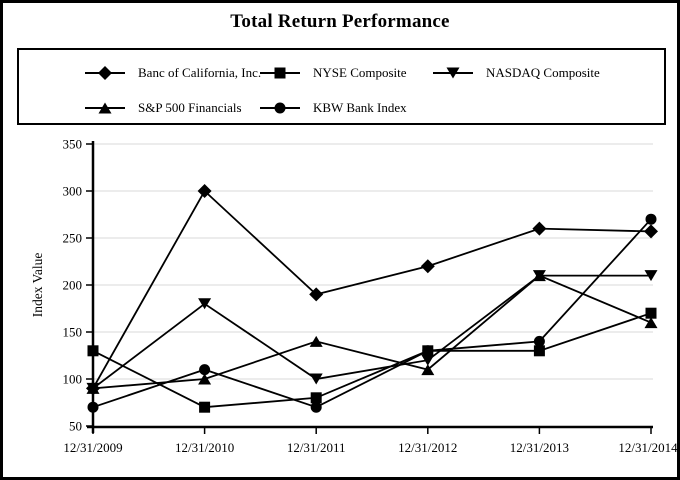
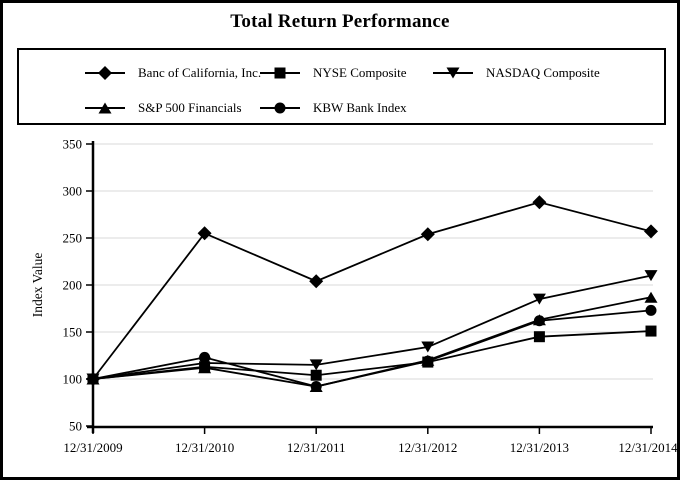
Banc of California, Inc./12/31/2009: 90 -> 100
NYSE Composite/12/31/2009: 130 -> 100
NASDAQ Composite/12/31/2009: 90 -> 100
S&P 500 Financials/12/31/2009: 90 -> 100
KBW Bank Index/12/31/2009: 70 -> 100
Banc of California, Inc./12/31/2010: 300 -> 260
NYSE Composite/12/31/2010: 70 -> 110
NASDAQ Composite/12/31/2010: 180 -> 120
S&P 500 Financials/12/31/2010: 100 -> 110
KBW Bank Index/12/31/2010: 110 -> 120
Banc of California, Inc./12/31/2011: 190 -> 200
NYSE Composite/12/31/2011: 80 -> 100
NASDAQ Composite/12/31/2011: 100 -> 120
S&P 500 Financials/12/31/2011: 140 -> 90
KBW Bank Index/12/31/2011: 70 -> 90
Banc of California, Inc./12/31/2012: 220 -> 250
NYSE Composite/12/31/2012: 130 -> 120
NASDAQ Composite/12/31/2012: 120 -> 130
S&P 500 Financials/12/31/2012: 110 -> 120
KBW Bank Index/12/31/2012: 130 -> 120
Banc of California, Inc./12/31/2013: 260 -> 290
NYSE Composite/12/31/2013: 130 -> 140
NASDAQ Composite/12/31/2013: 210 -> 180
S&P 500 Financials/12/31/2013: 210 -> 160
KBW Bank Index/12/31/2013: 140 -> 160
NYSE Composite/12/31/2014: 170 -> 150
S&P 500 Financials/12/31/2014: 160 -> 190
KBW Bank Index/12/31/2014: 270 -> 170
